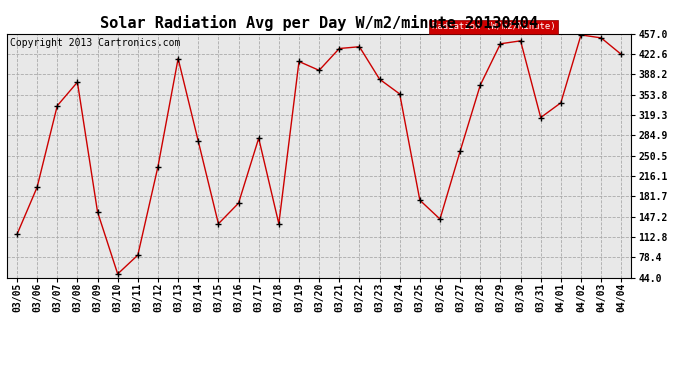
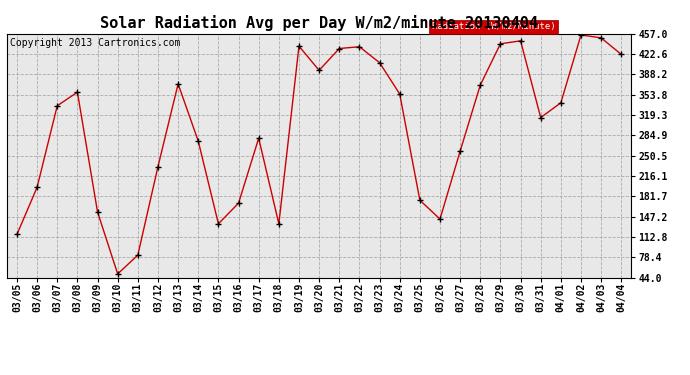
03/08: 375 -> 358
03/13: 415 -> 372
03/19: 410 -> 436
03/23: 380 -> 408
